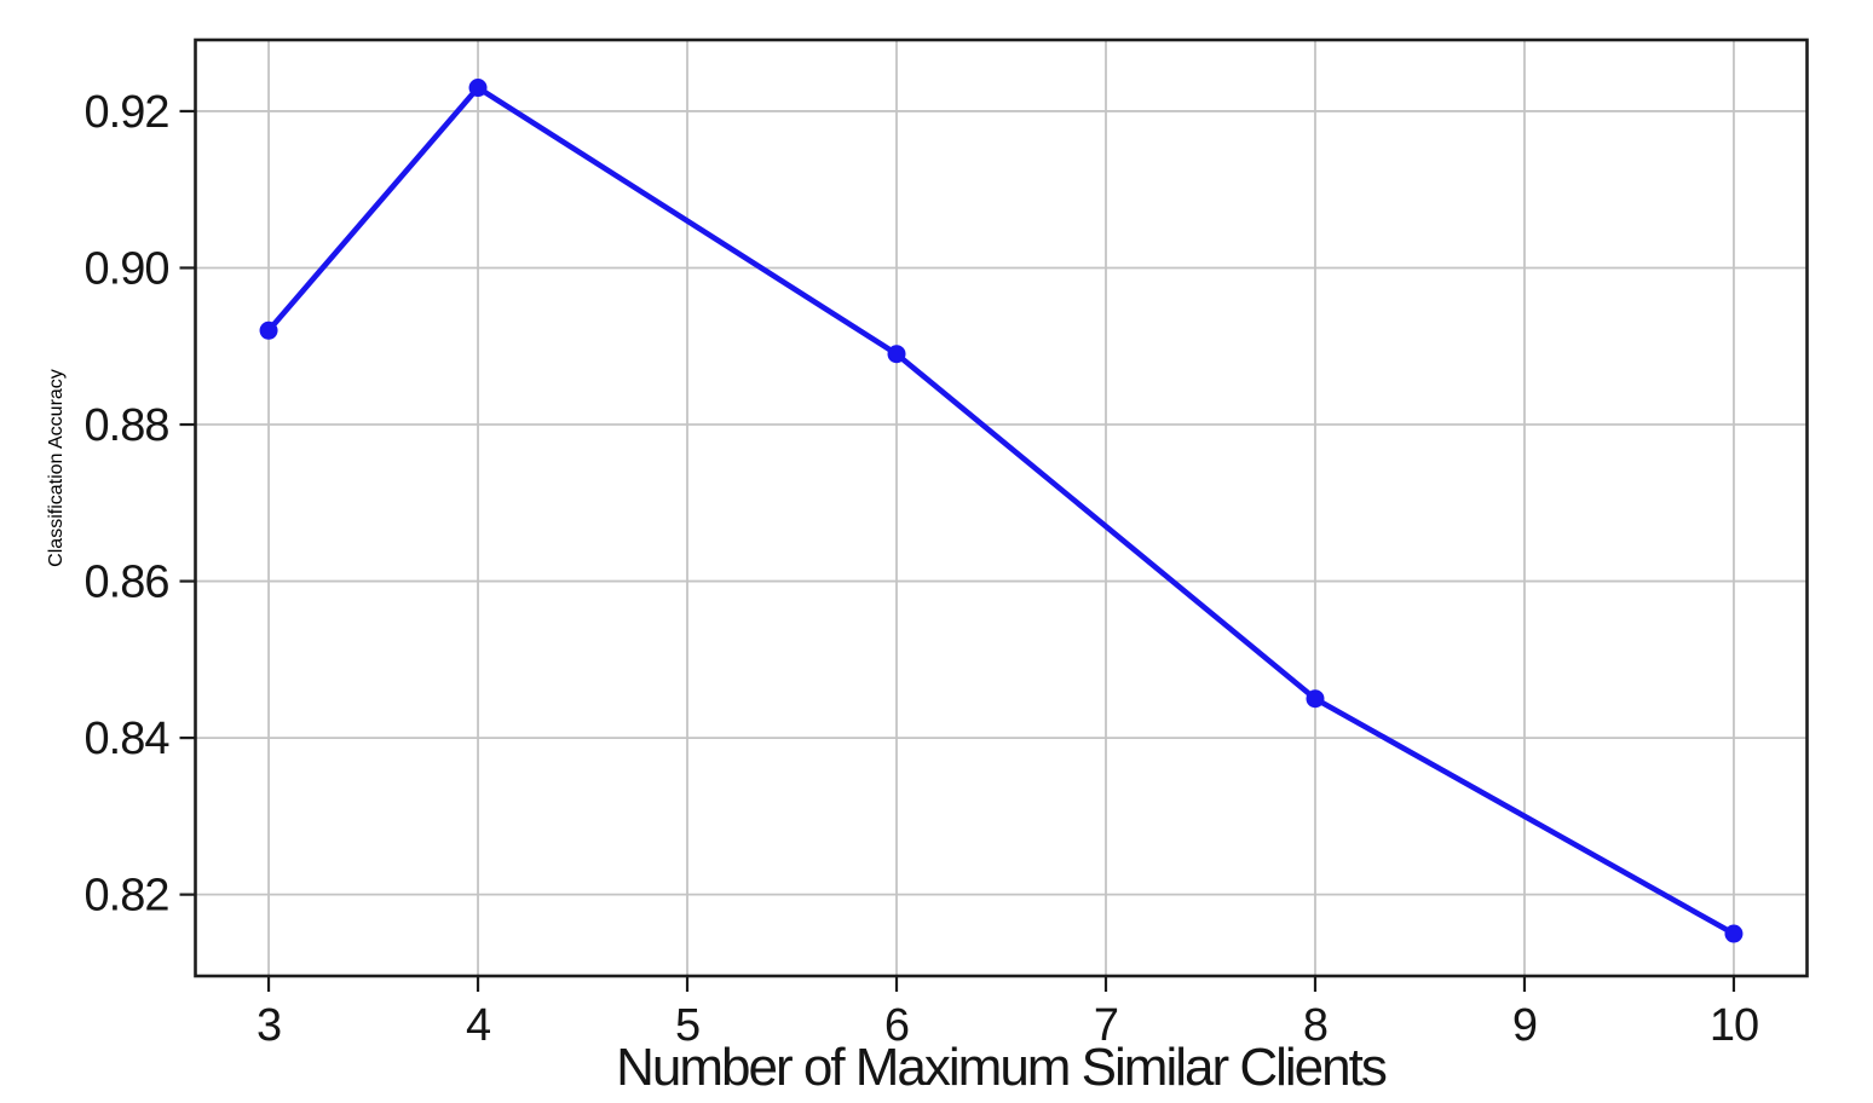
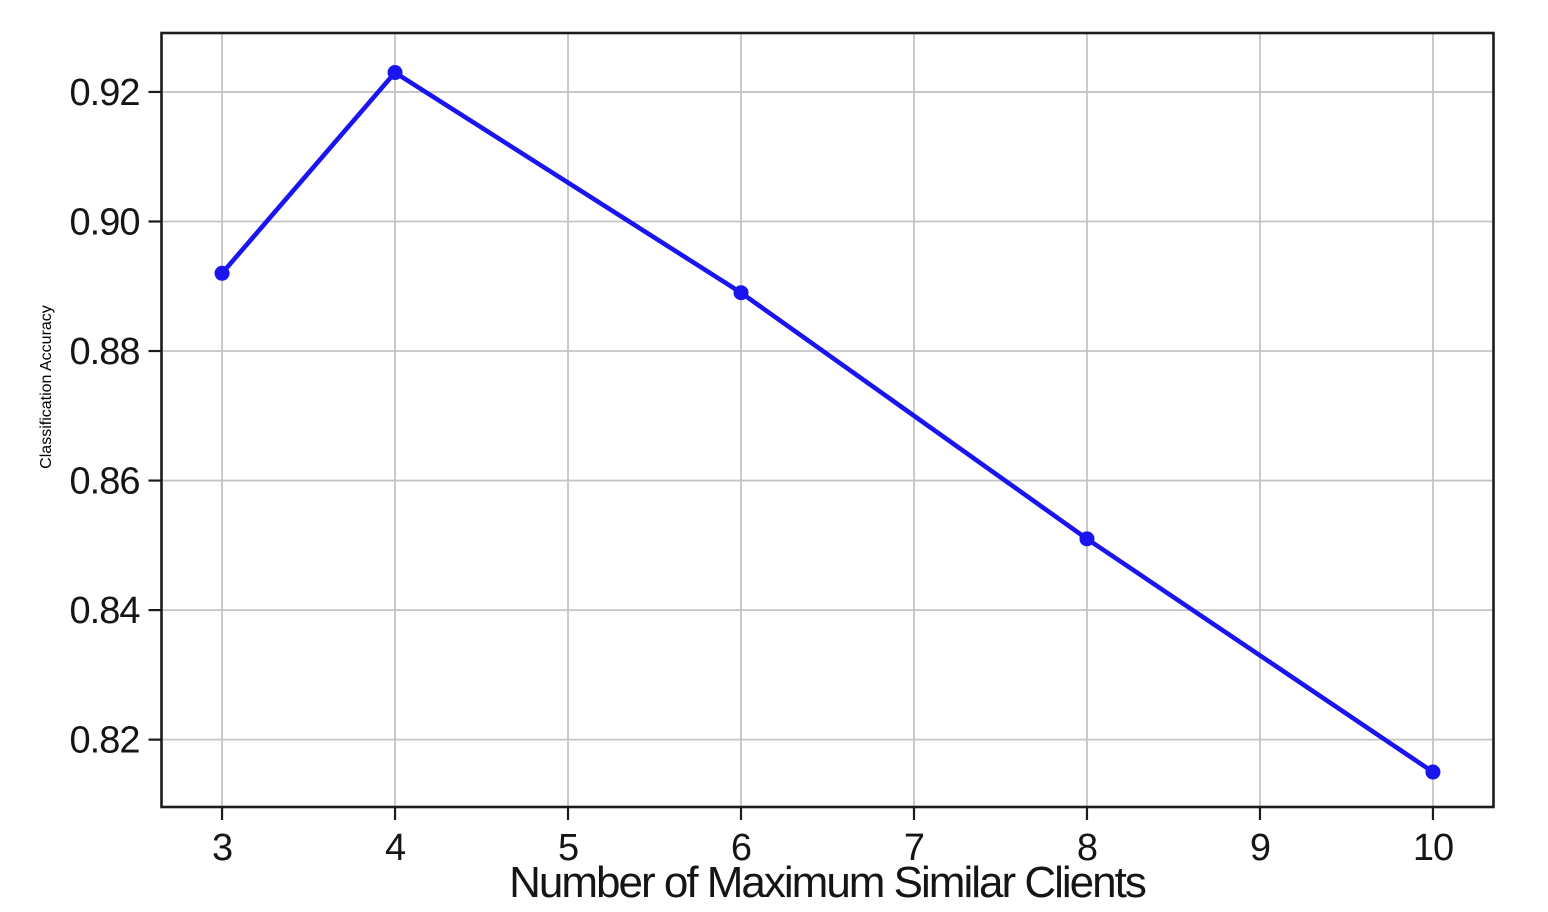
8: 0.845 -> 0.851
